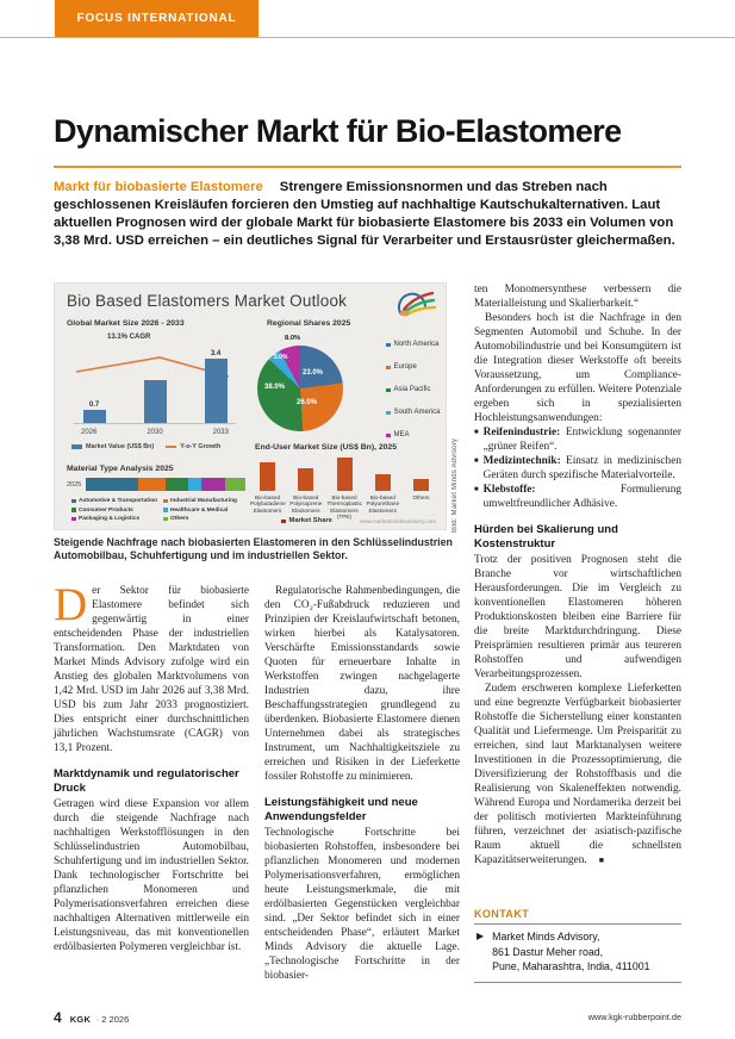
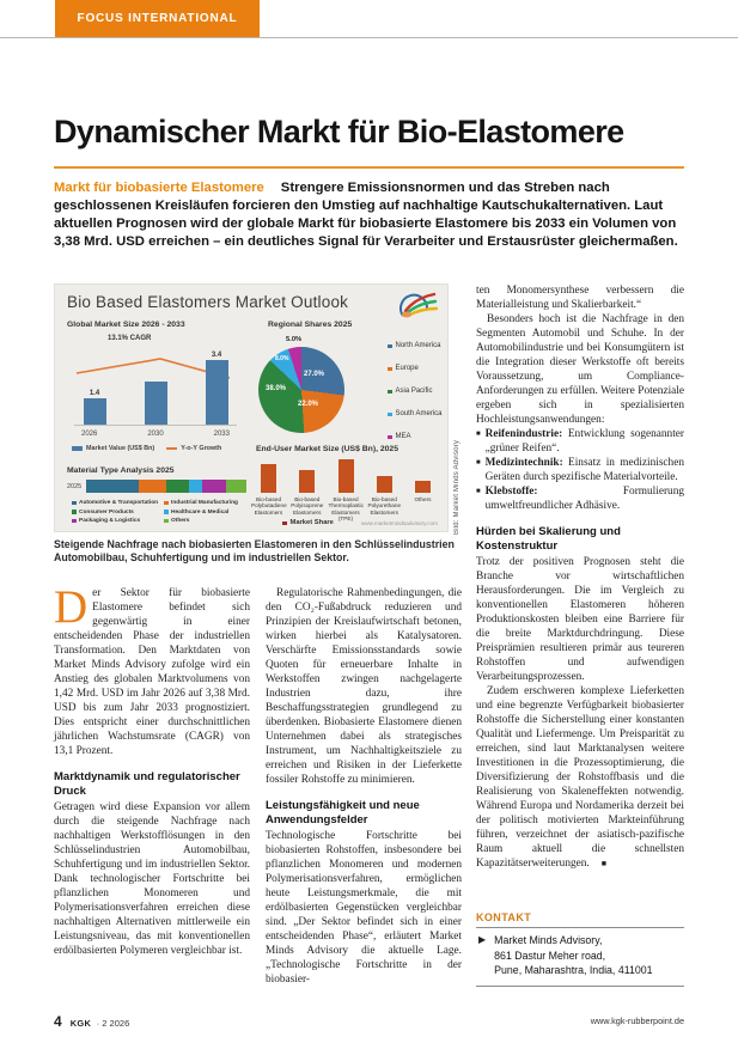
Global Market Size 2026 - 2033/2026: 0.7 -> 1.4
Regional Shares 2025/North America: 23.0% -> 27.0%
Regional Shares 2025/Europe: 26.0% -> 22.0%
Regional Shares 2025/South America: 5.0% -> 8.0%
Regional Shares 2025/MEA: 8.0% -> 5.0%
